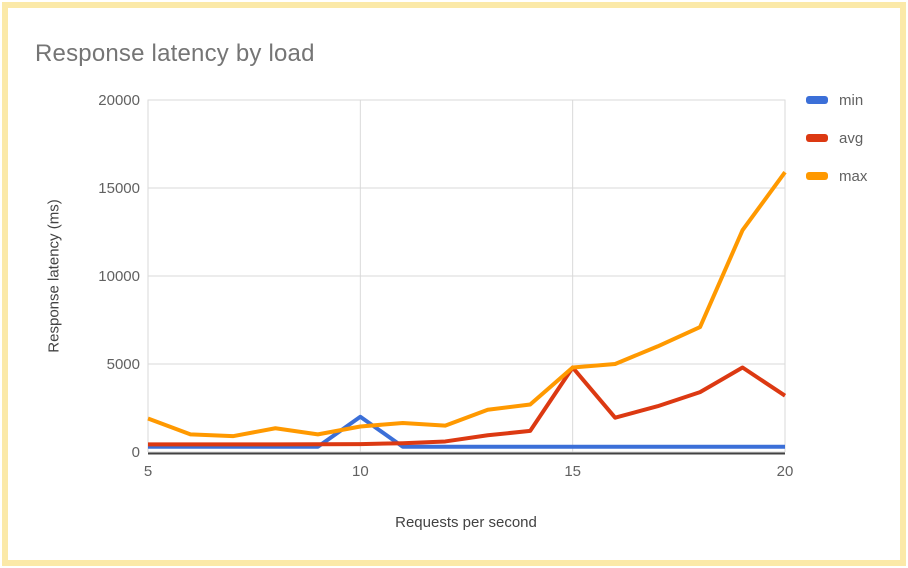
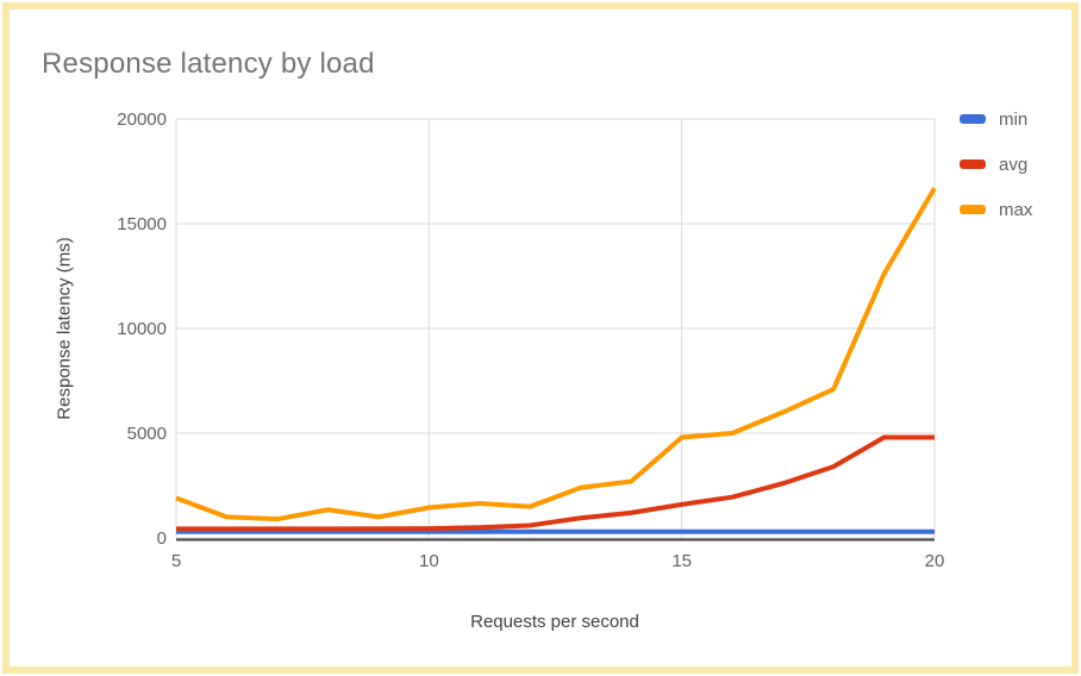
min/10: 2000 -> 300
avg/15: 4800 -> 1600
avg/20: 3200 -> 4800
max/20: 15900 -> 16700
